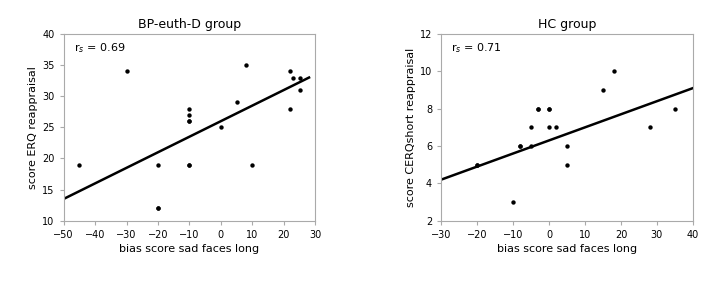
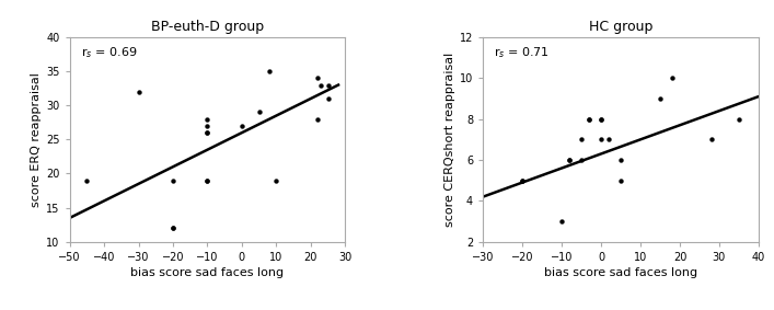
BP-euth-D group/−30: 34 -> 32
BP-euth-D group/0: 25 -> 27
